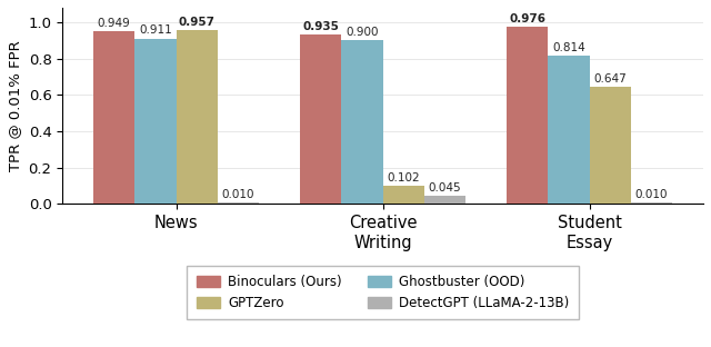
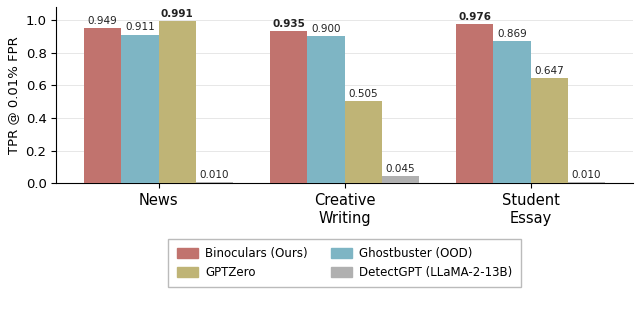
GPTZero/News: 0.957 -> 0.991
GPTZero/Creative Writing: 0.102 -> 0.505
Ghostbuster (OOD)/Student Essay: 0.814 -> 0.869
